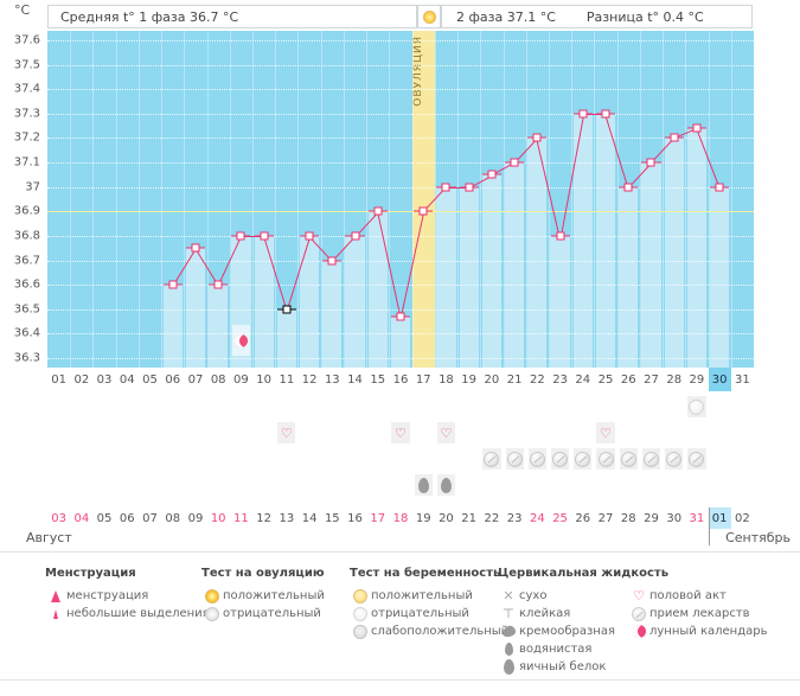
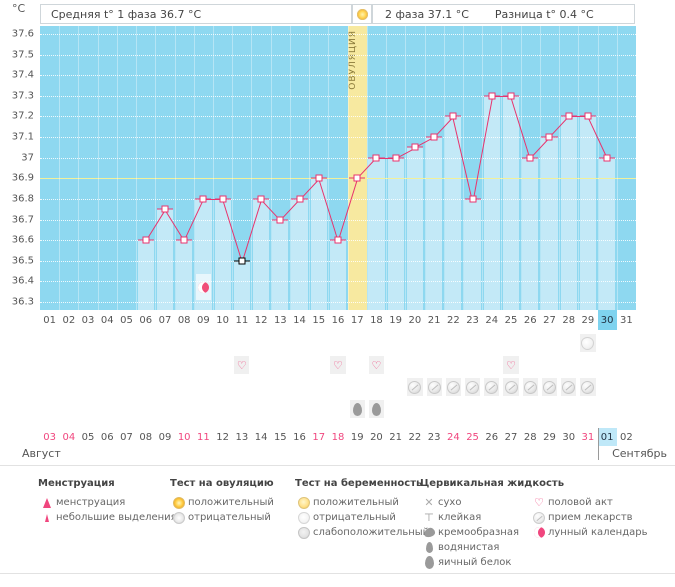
16: 36.47 -> 36.60
29: 37.24 -> 37.20
